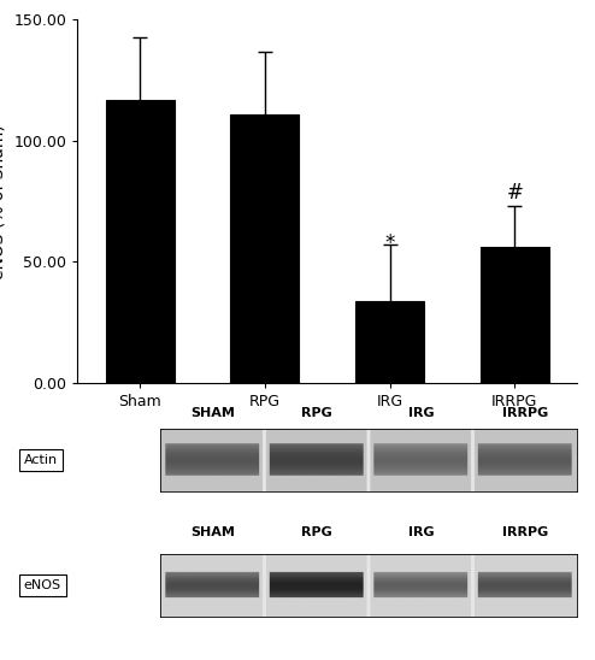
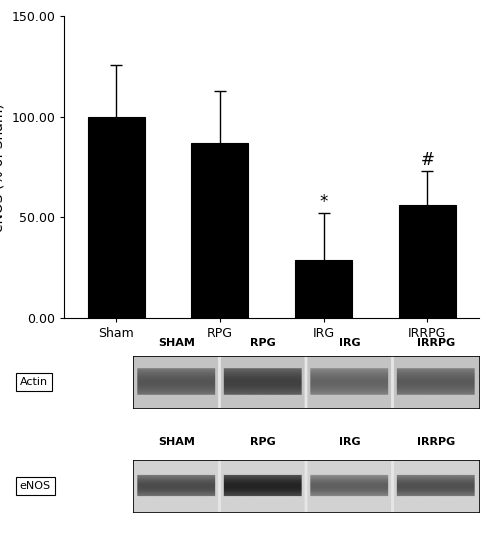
Sham: 117 -> 100
RPG: 111 -> 87
IRG: 34 -> 29
